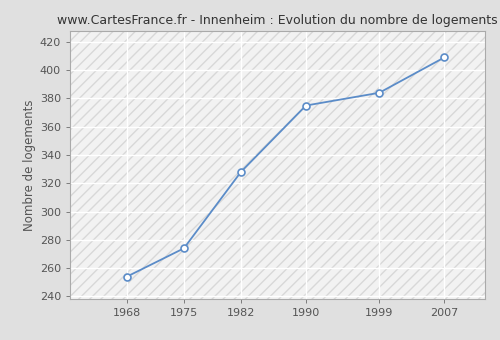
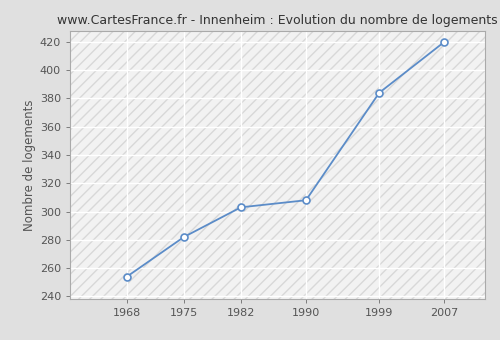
1975: 274 -> 282
1982: 328 -> 303
1990: 375 -> 308
2007: 409 -> 420
